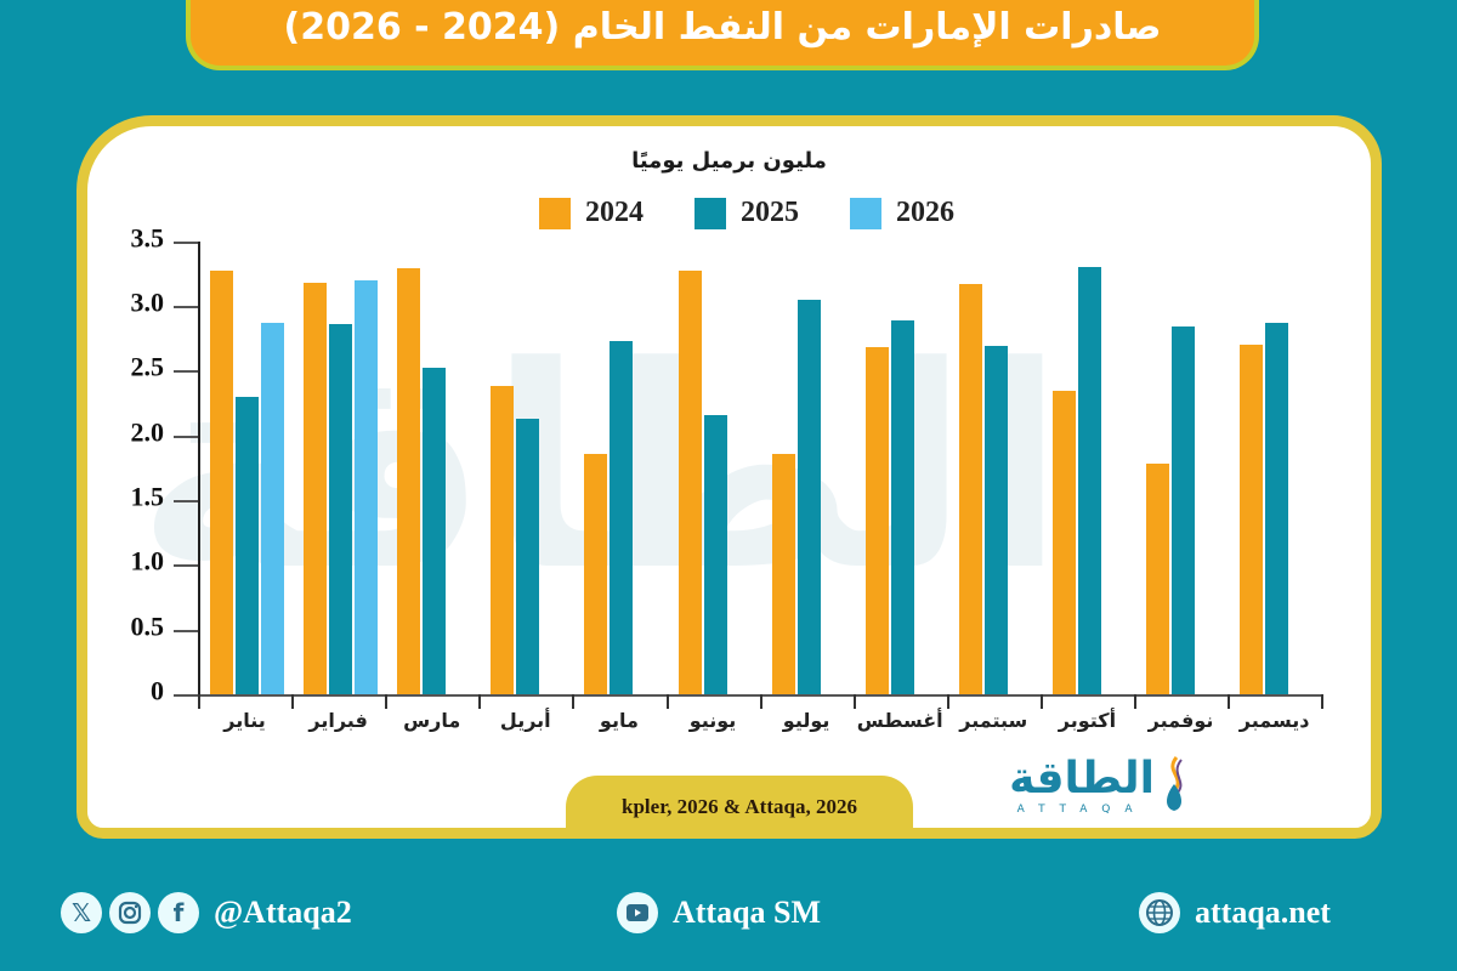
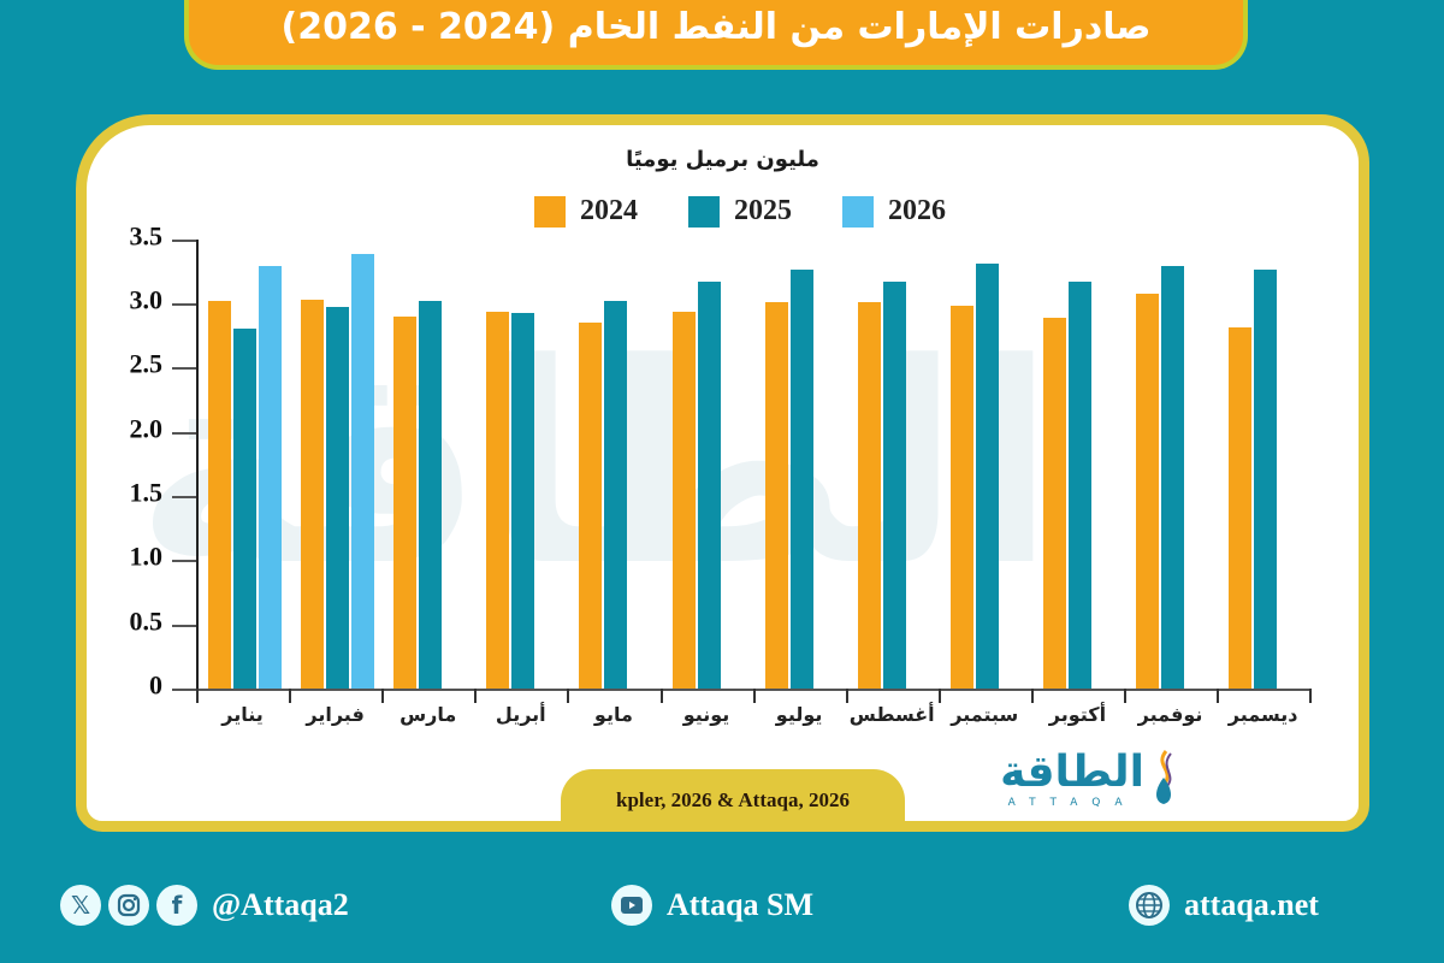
2024/يناير: 3.27 -> 3.02
2025/يناير: 2.30 -> 2.80
2026/يناير: 2.87 -> 3.29
2024/فبراير: 3.18 -> 3.03
2025/فبراير: 2.86 -> 2.97
2026/فبراير: 3.20 -> 3.38
2024/مارس: 3.29 -> 2.90
2025/مارس: 2.52 -> 3.02
2024/أبريل: 2.38 -> 2.93
2025/أبريل: 2.13 -> 2.92
2024/مايو: 1.86 -> 2.85
2025/مايو: 2.73 -> 3.02
2024/يونيو: 3.27 -> 2.93
2025/يونيو: 2.16 -> 3.17
2024/يوليو: 1.86 -> 3.01
2025/يوليو: 3.05 -> 3.26
2024/أغسطس: 2.68 -> 3.01
2025/أغسطس: 2.89 -> 3.17
2024/سبتمبر: 3.17 -> 2.98
2025/سبتمبر: 2.69 -> 3.31
2024/أكتوبر: 2.34 -> 2.89
2025/أكتوبر: 3.30 -> 3.17
2024/نوفمبر: 1.78 -> 3.07
2025/نوفمبر: 2.84 -> 3.29
2024/ديسمبر: 2.70 -> 2.81
2025/ديسمبر: 2.87 -> 3.26
